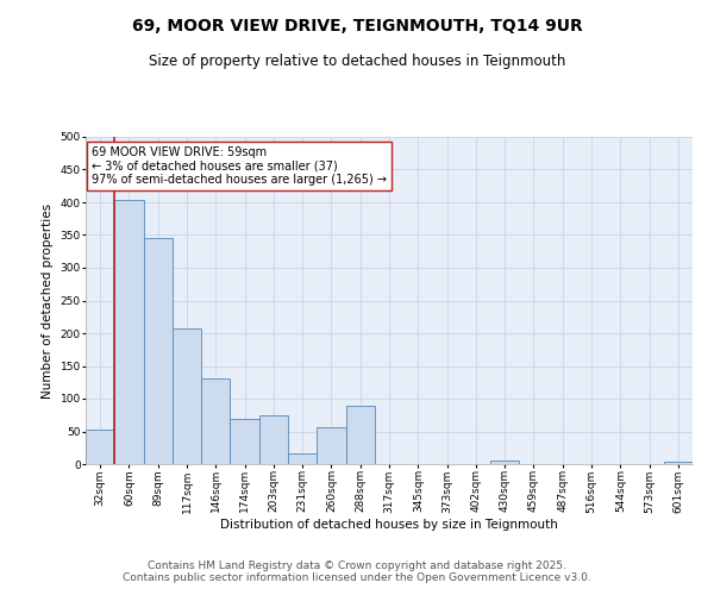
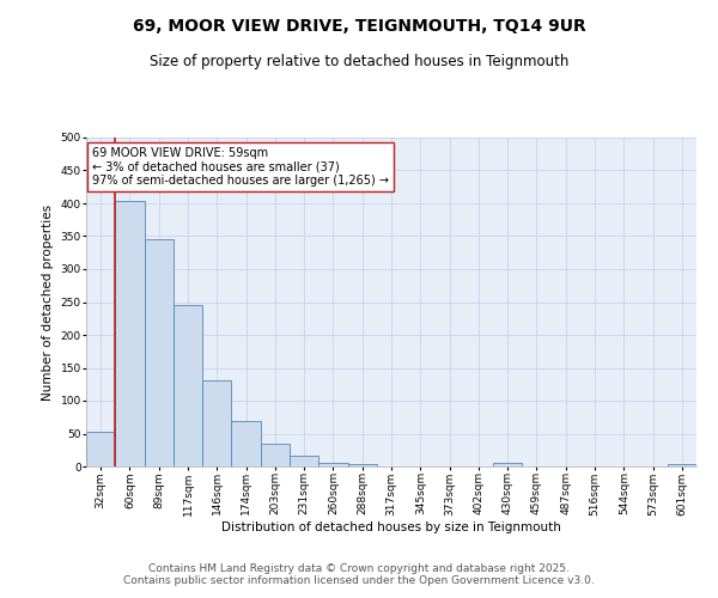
117sqm: 208 -> 246
203sqm: 74 -> 34
260sqm: 56 -> 5
288sqm: 90 -> 4
